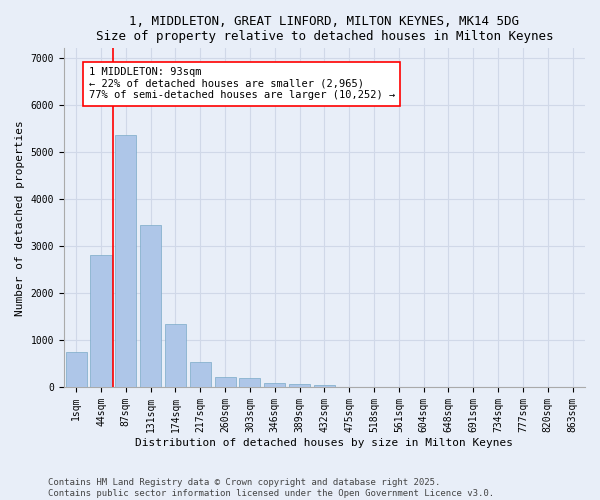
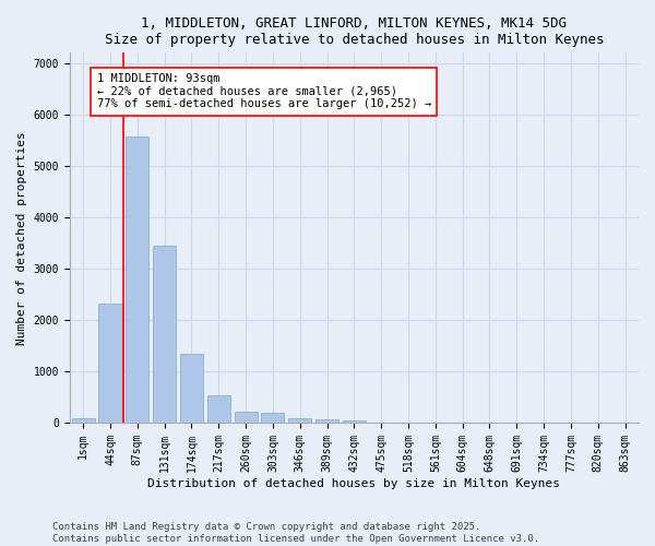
1sqm: 750 -> 80
44sqm: 2800 -> 2310
87sqm: 5350 -> 5580
